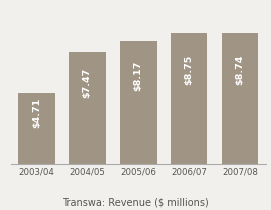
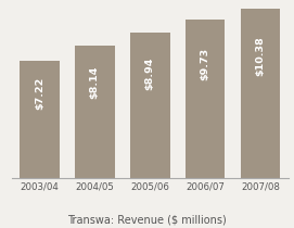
2003/04: $4.71 -> $7.22
2004/05: $7.47 -> $8.14
2005/06: $8.17 -> $8.94
2006/07: $8.75 -> $9.73
2007/08: $8.74 -> $10.38
